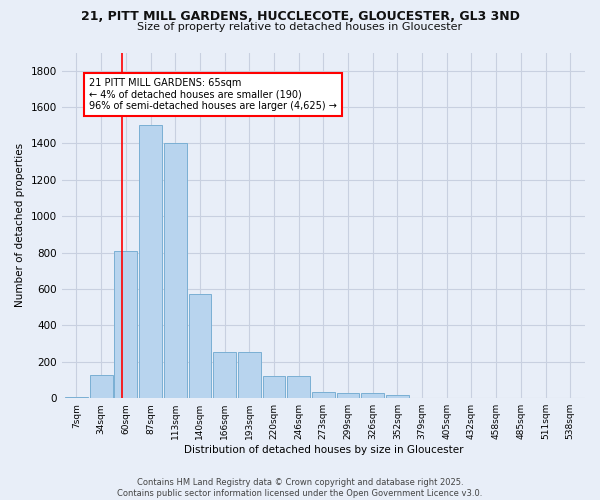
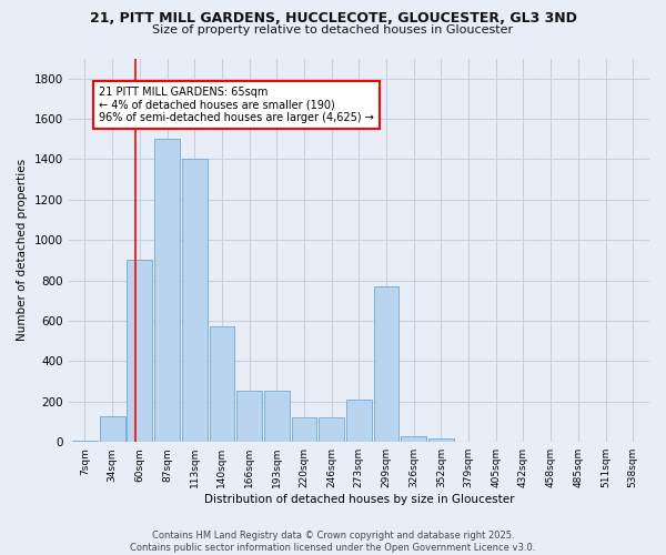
60sqm: 810 -> 900
273sqm: 40 -> 210
299sqm: 30 -> 770
